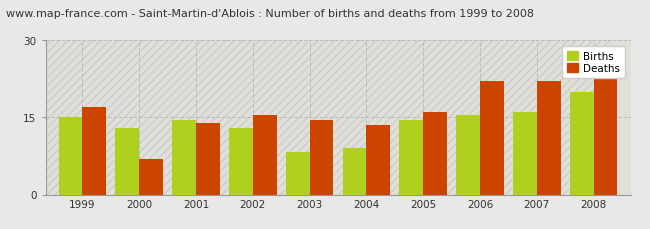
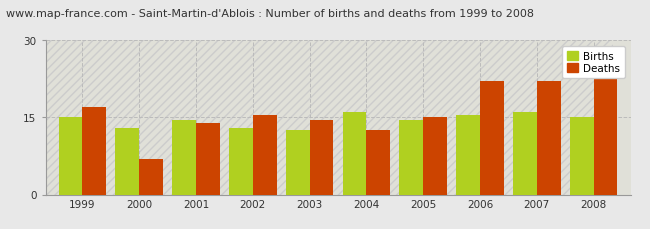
Births/2003: 8.2 -> 12.5
Births/2004: 9.0 -> 16.0
Deaths/2004: 13.6 -> 12.5
Deaths/2005: 16.0 -> 15.0
Births/2008: 20.0 -> 15.0
